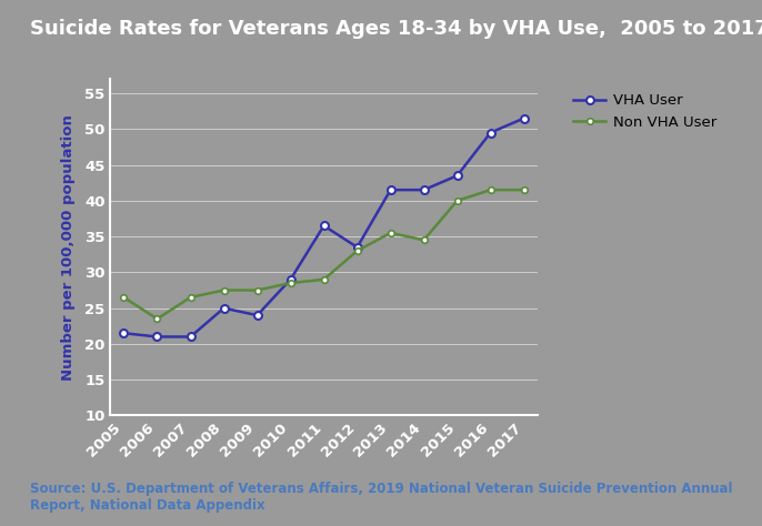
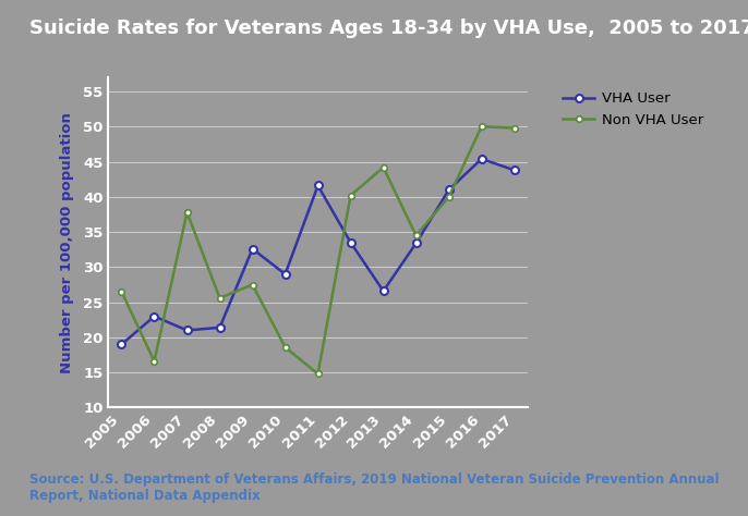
VHA User/2005: 21.5 -> 19.0
VHA User/2006: 21.0 -> 23.0
Non VHA User/2006: 23.5 -> 16.6
Non VHA User/2007: 26.5 -> 37.8
VHA User/2008: 25.0 -> 21.4
Non VHA User/2008: 27.5 -> 25.6
VHA User/2009: 24.0 -> 32.6
Non VHA User/2010: 28.5 -> 18.6
VHA User/2011: 36.5 -> 41.6
Non VHA User/2011: 29.0 -> 14.8
Non VHA User/2012: 33.0 -> 40.2
VHA User/2013: 41.5 -> 26.6
Non VHA User/2013: 35.5 -> 44.2
VHA User/2014: 41.5 -> 33.4
VHA User/2015: 43.5 -> 41.0
VHA User/2016: 49.5 -> 45.4
Non VHA User/2016: 41.5 -> 50.0
VHA User/2017: 51.5 -> 43.8
Non VHA User/2017: 41.5 -> 49.8
